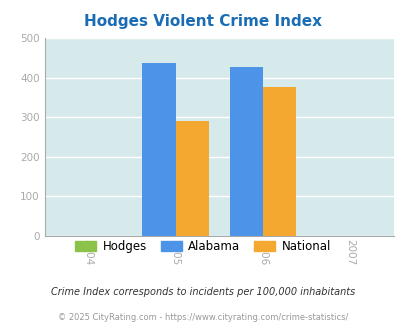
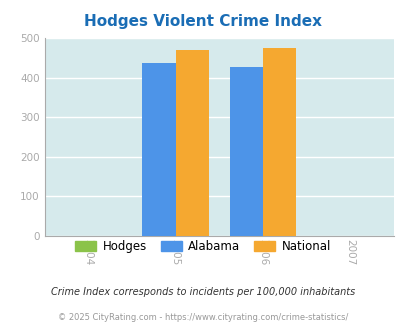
National/2005: 290 -> 470
National/2006: 375 -> 474
